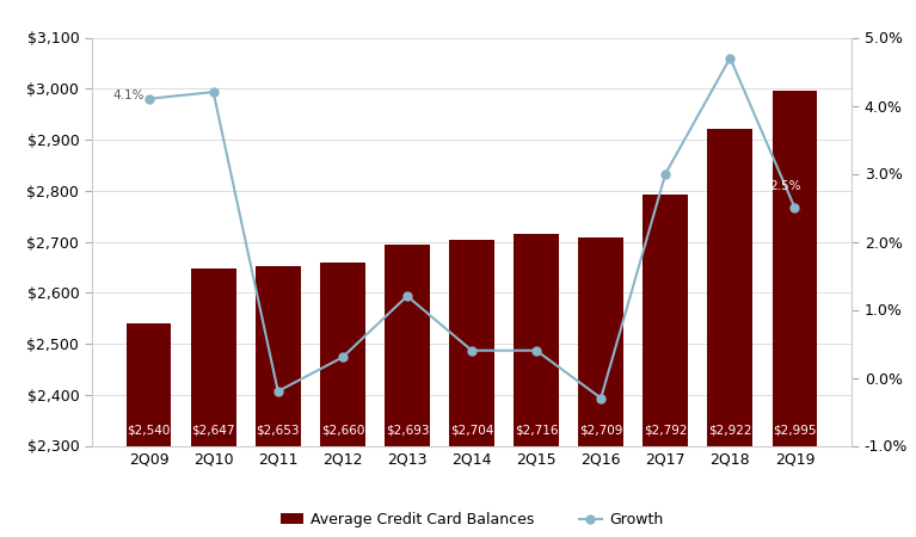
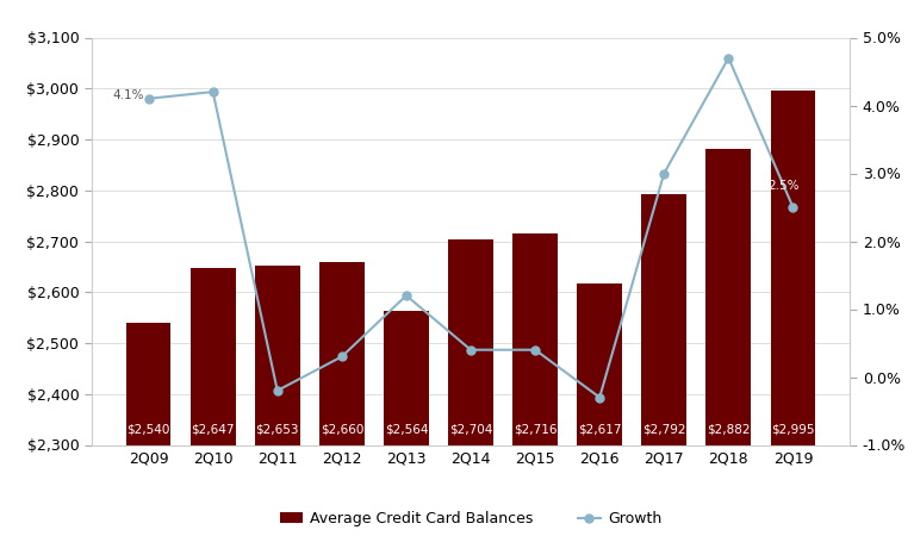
Average Credit Card Balances/2Q13: $2,693 -> $2,564
Average Credit Card Balances/2Q16: $2,709 -> $2,617
Average Credit Card Balances/2Q18: $2,922 -> $2,882
